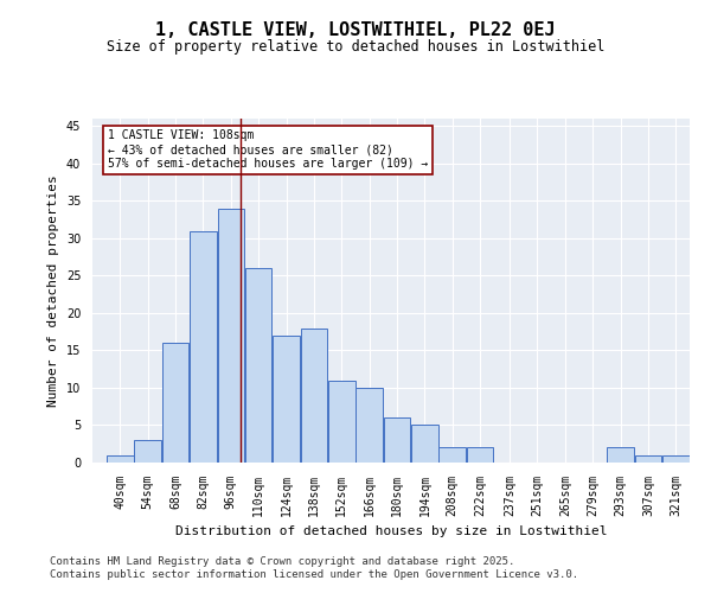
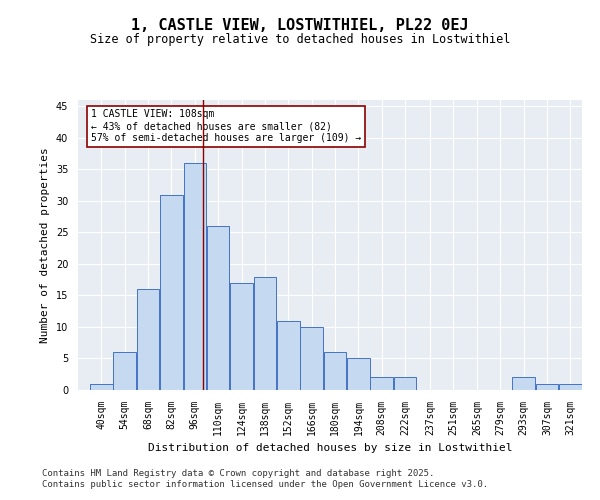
54sqm: 3 -> 6
96sqm: 34 -> 36
